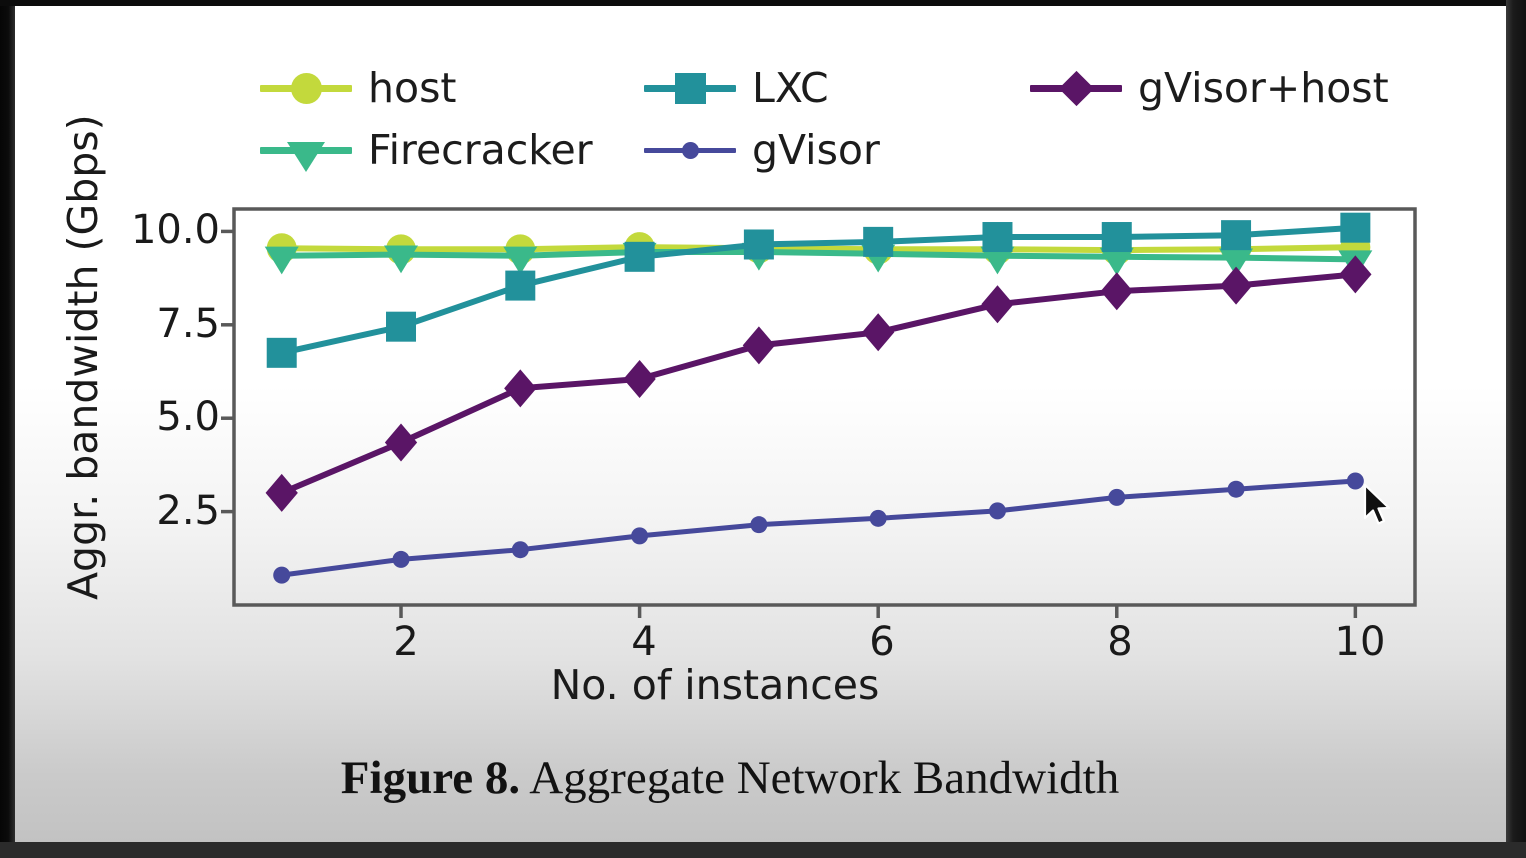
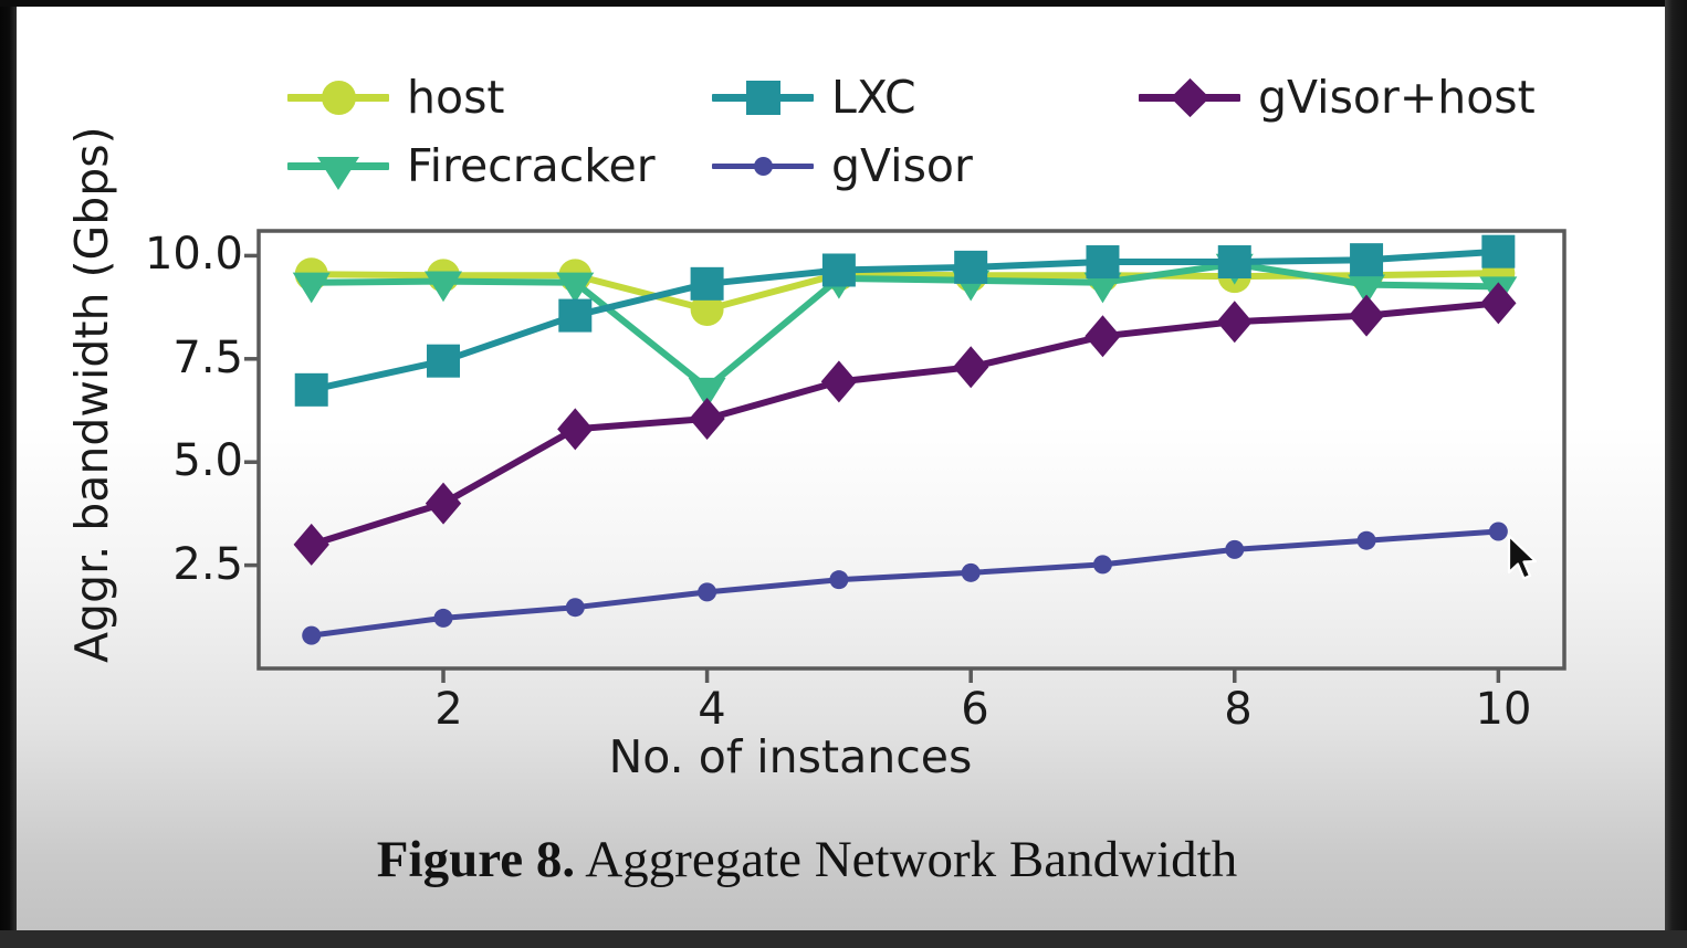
gVisor+host/2: 4.3 -> 4.0
host/4: 9.6 -> 8.7
Firecracker/4: 9.4 -> 6.8
Firecracker/8: 9.3 -> 9.8
